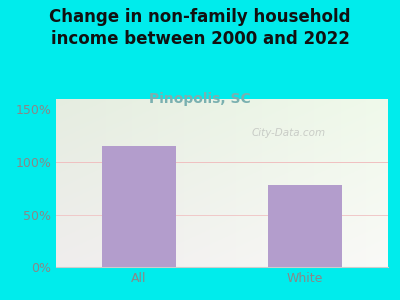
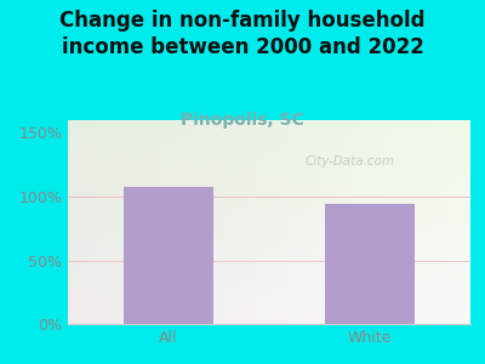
All: 115% -> 108%
White: 78% -> 94%
